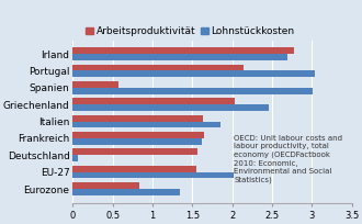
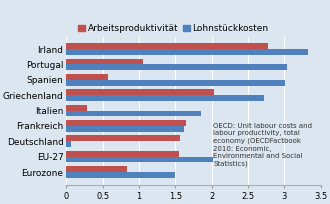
Lohnstückkosten/Irland: 2.70 -> 3.33
Arbeitsproduktivität/Portugal: 2.14 -> 1.06
Lohnstückkosten/Griechenland: 2.46 -> 2.72
Arbeitsproduktivität/Italien: 1.64 -> 0.28
Lohnstückkosten/Eurozone: 1.34 -> 1.50
